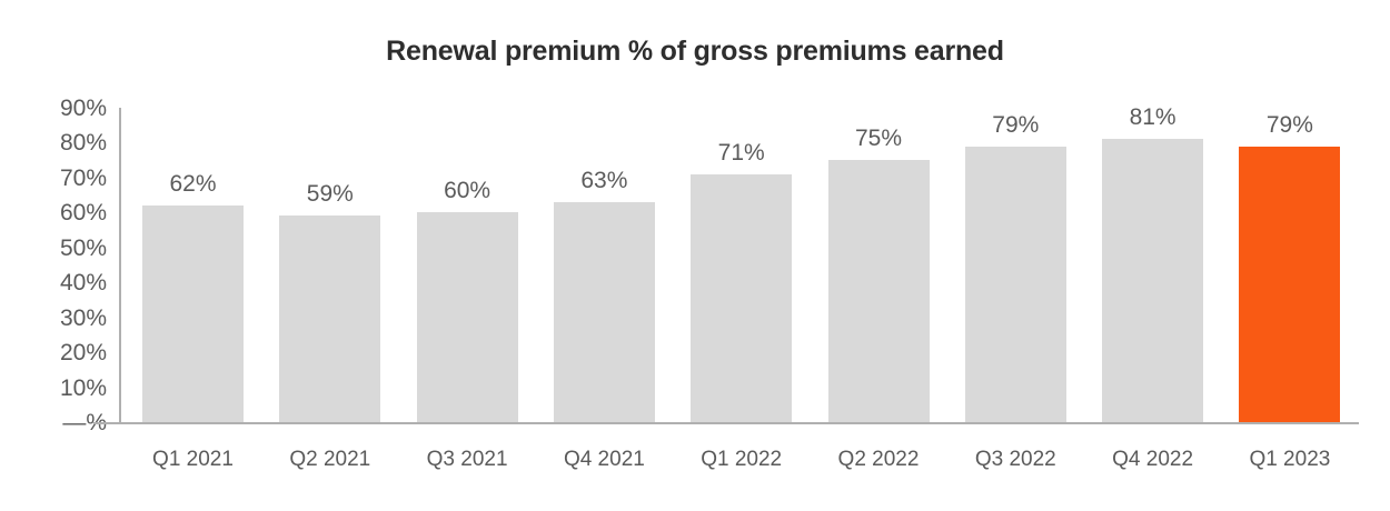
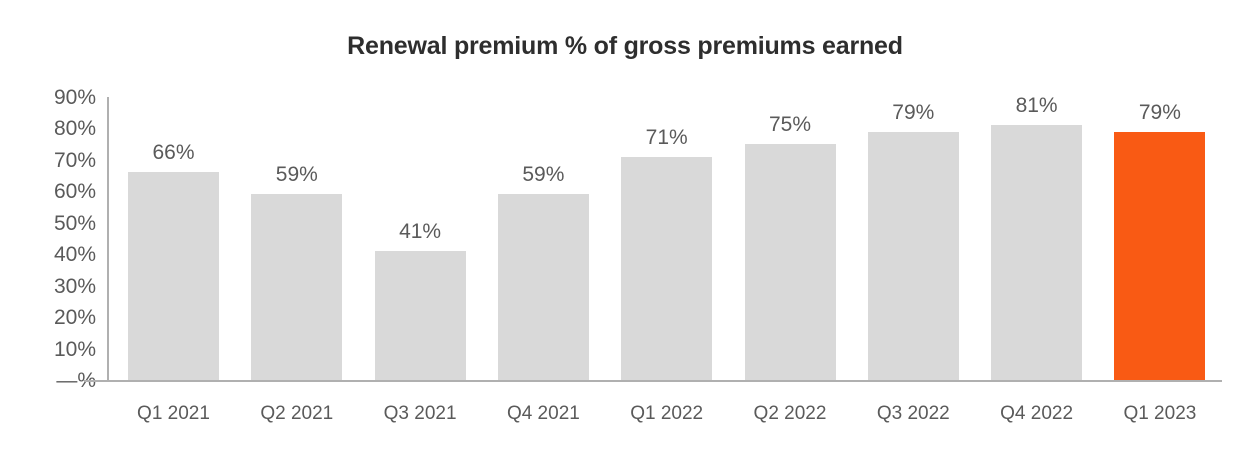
Q1 2021: 62% -> 66%
Q3 2021: 60% -> 41%
Q4 2021: 63% -> 59%
